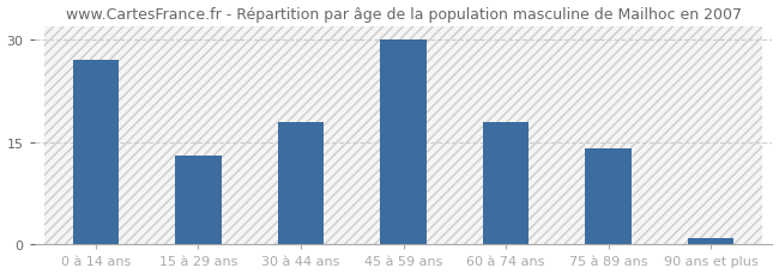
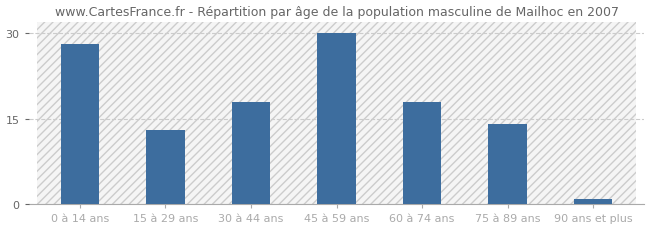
0 à 14 ans: 27 -> 28
